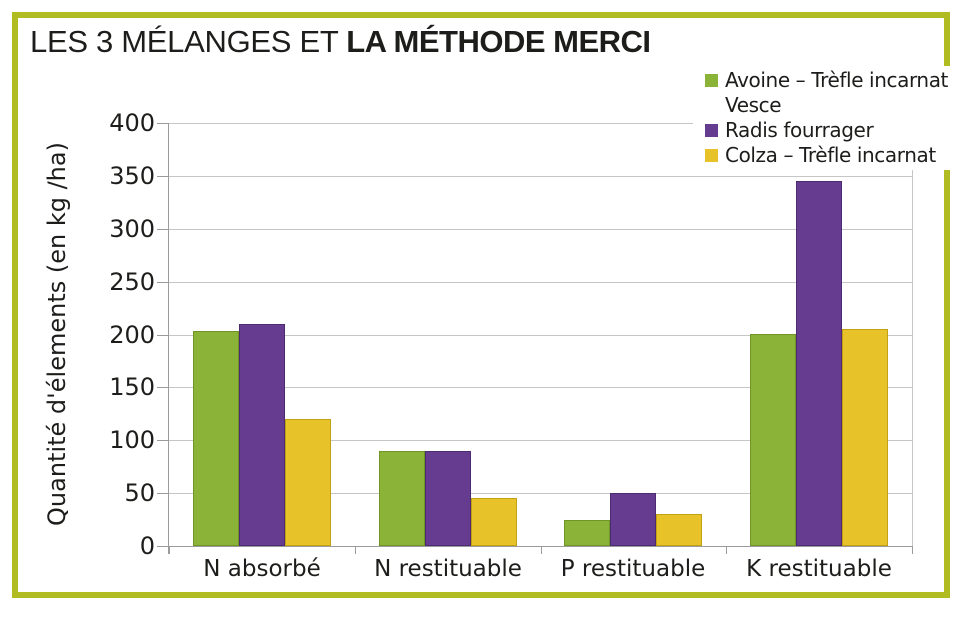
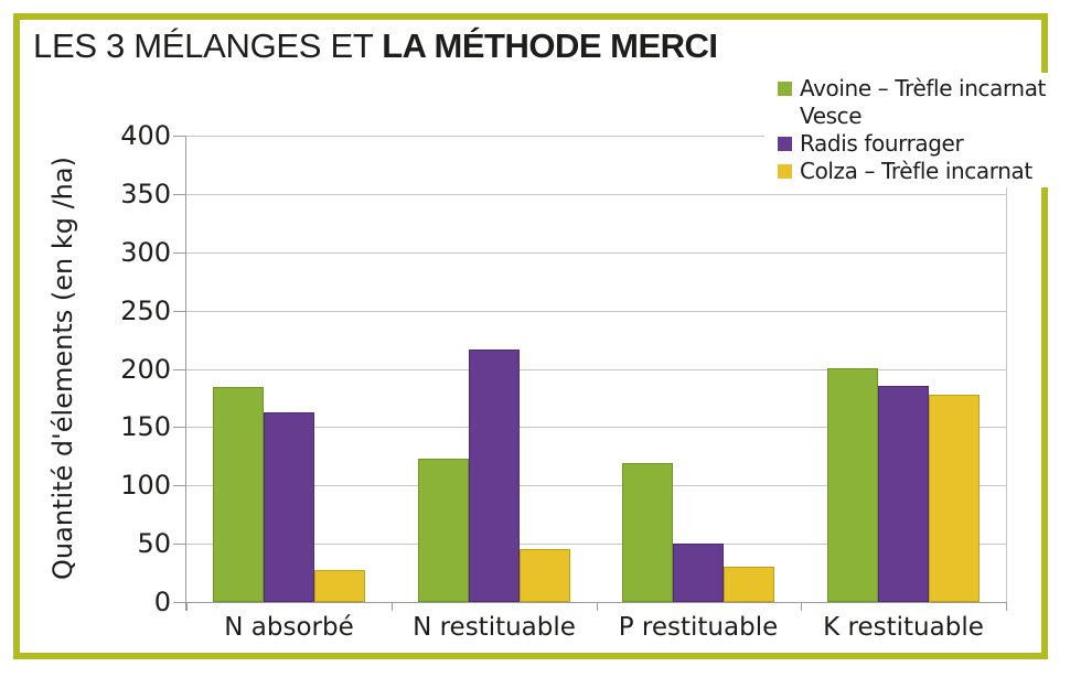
Avoine – Trèfle incarnat Vesce/N absorbé: 203 -> 184
Radis fourrager/N absorbé: 210 -> 163
Colza – Trèfle incarnat/N absorbé: 120 -> 27
Avoine – Trèfle incarnat Vesce/N restituable: 90 -> 123
Radis fourrager/N restituable: 90 -> 217
Avoine – Trèfle incarnat Vesce/P restituable: 25 -> 119
Radis fourrager/K restituable: 345 -> 185
Colza – Trèfle incarnat/K restituable: 205 -> 178
